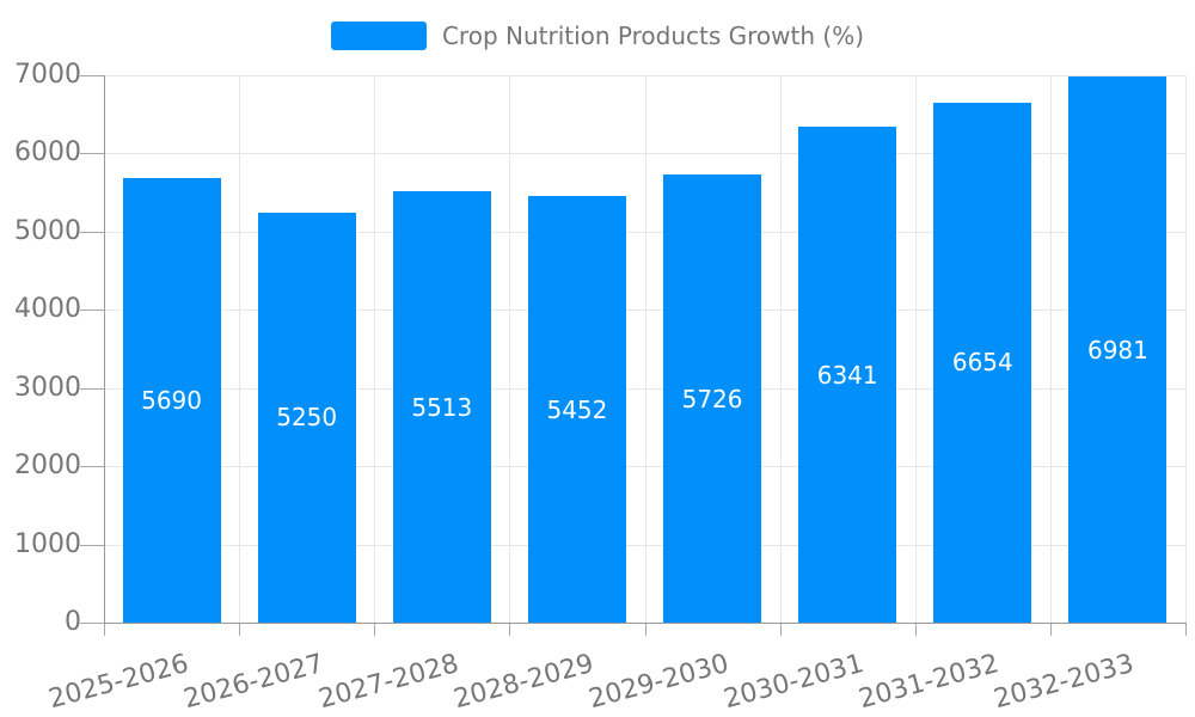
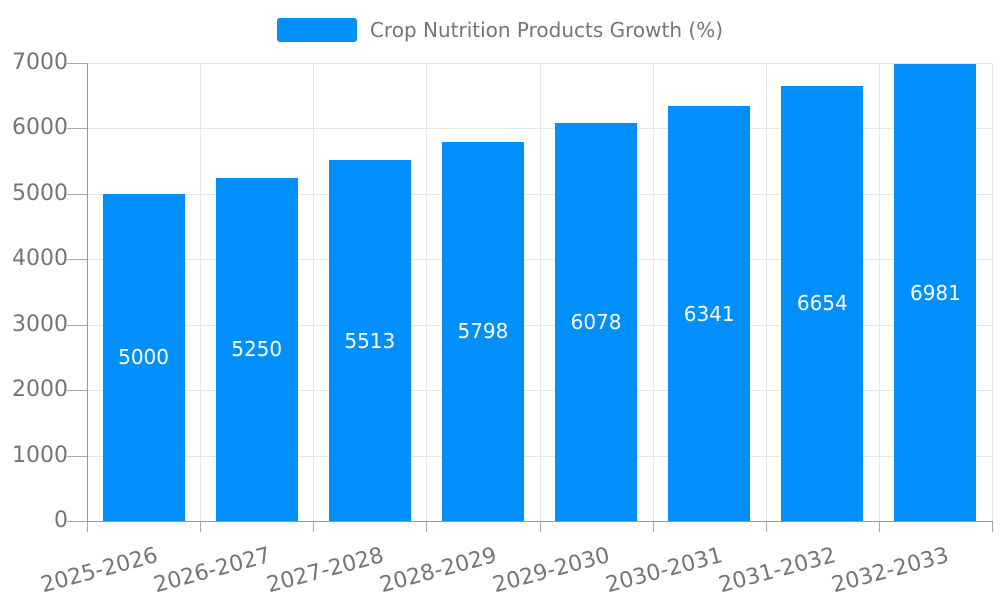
2025-2026: 5690 -> 5000
2028-2029: 5452 -> 5798
2029-2030: 5726 -> 6078
